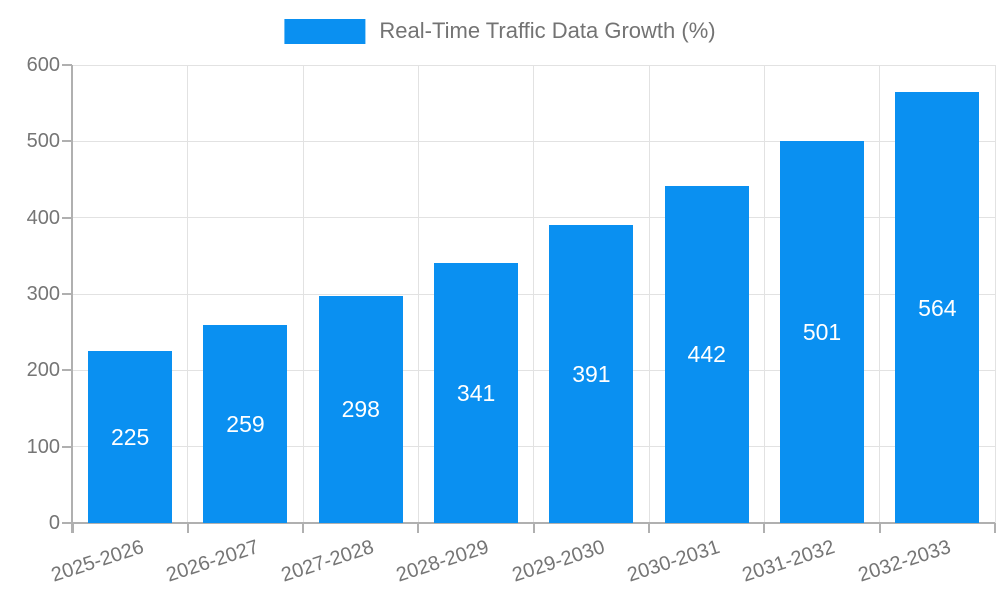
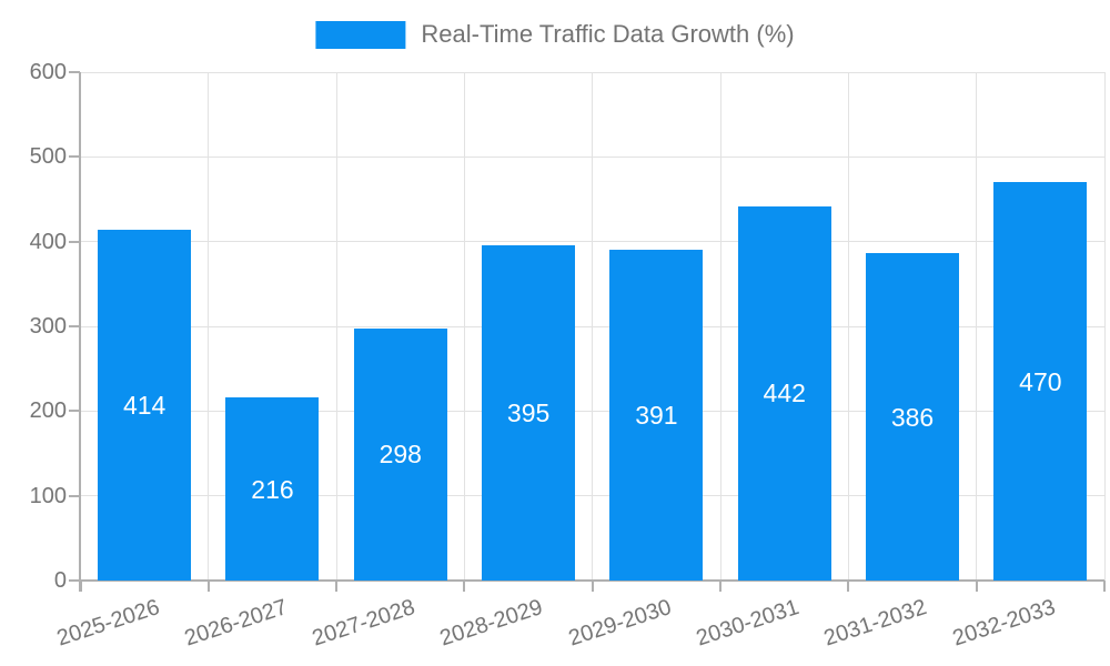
2025-2026: 225 -> 414
2026-2027: 259 -> 216
2028-2029: 341 -> 395
2031-2032: 501 -> 386
2032-2033: 564 -> 470
